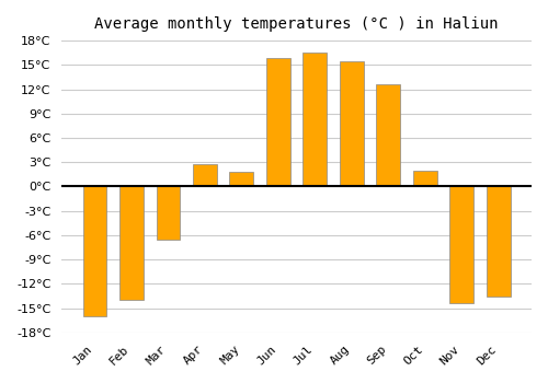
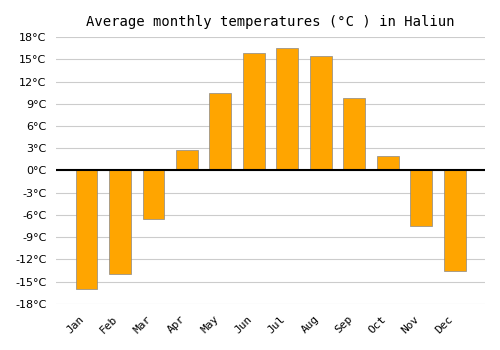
May: 1.8°C -> 10.5°C
Sep: 12.6°C -> 9.8°C
Nov: -14.4°C -> -7.5°C
